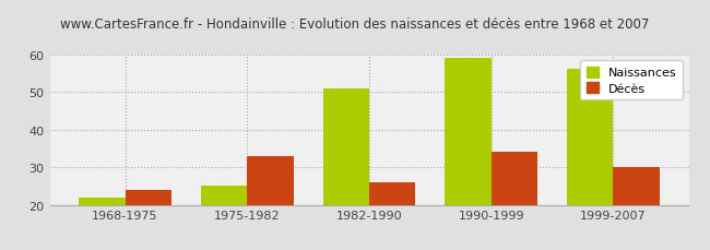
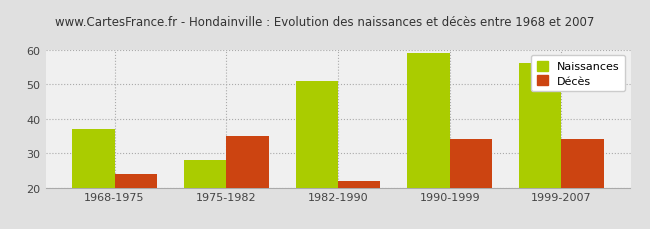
Naissances/1968-1975: 22 -> 37
Naissances/1975-1982: 25 -> 28
Décès/1975-1982: 33 -> 35
Décès/1982-1990: 26 -> 22
Décès/1999-2007: 30 -> 34
